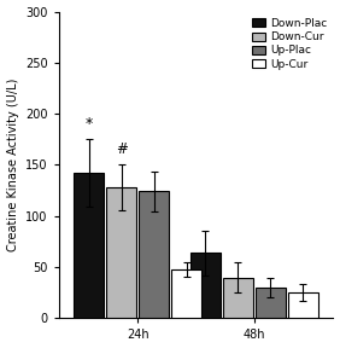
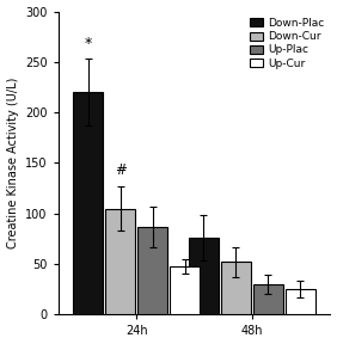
Down-Plac/24h: 142 -> 220
Down-Cur/24h: 128 -> 105
Up-Plac/24h: 124 -> 87
Down-Plac/48h: 64 -> 76
Down-Cur/48h: 40 -> 52
